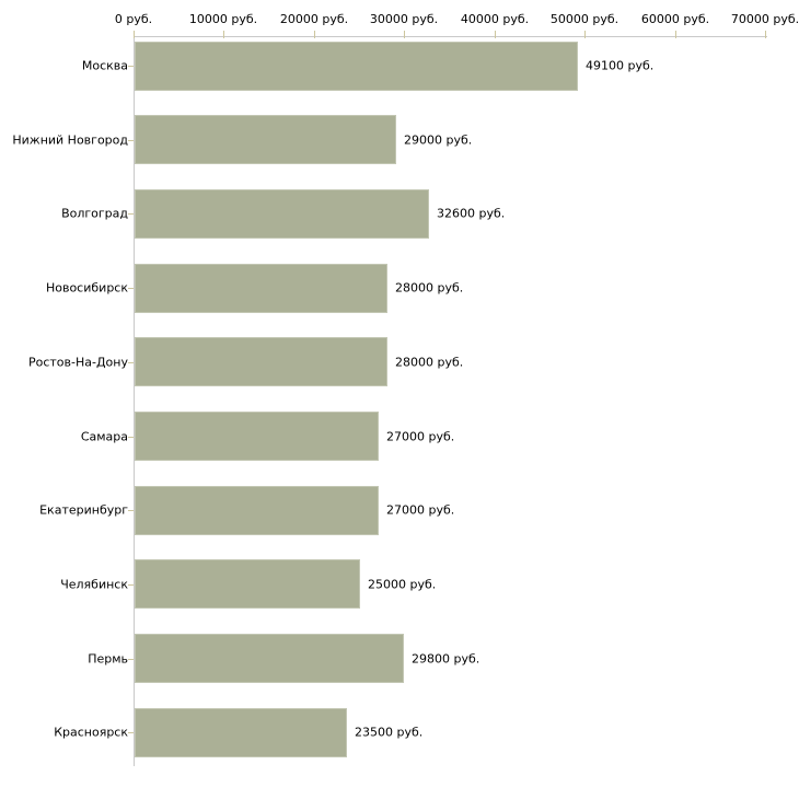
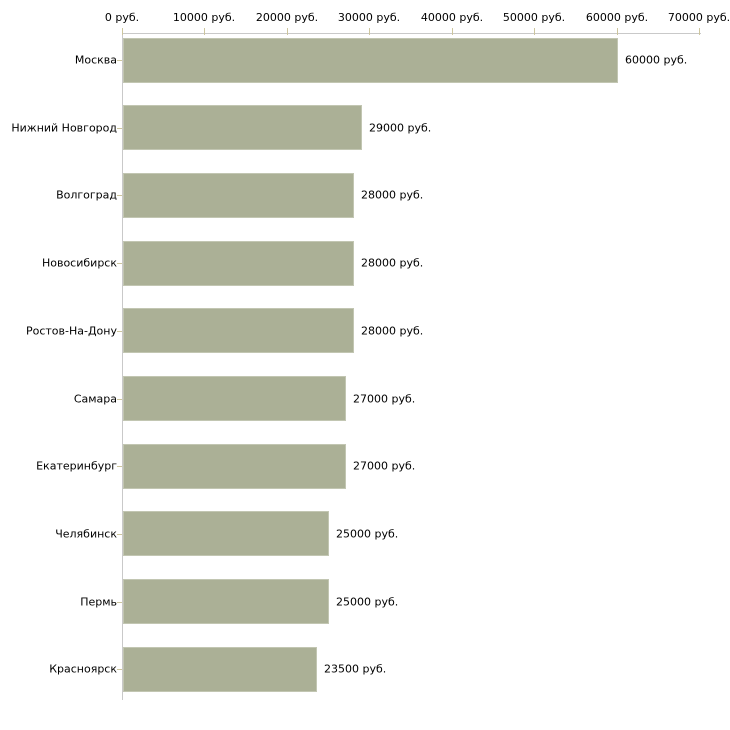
Москва: 49100 -> 60000
Волгоград: 32600 -> 28000
Пермь: 29800 -> 25000
